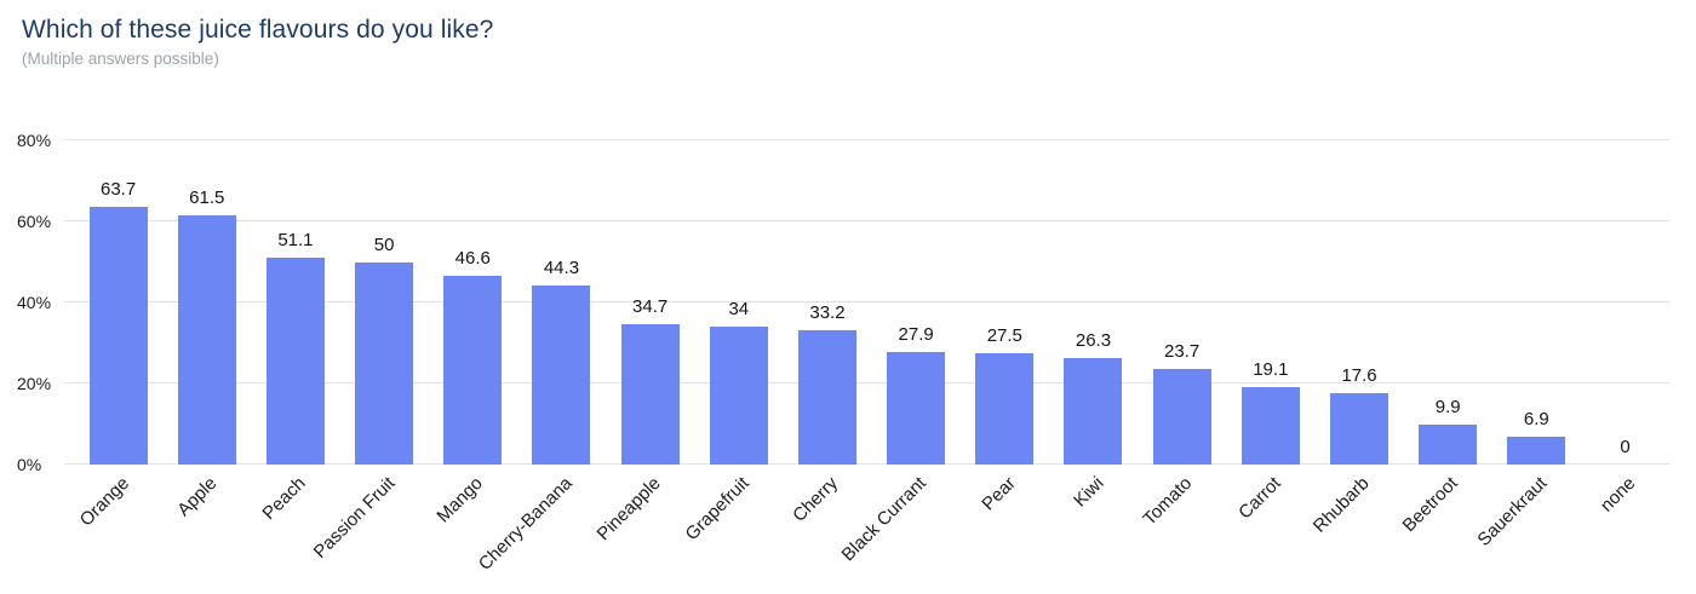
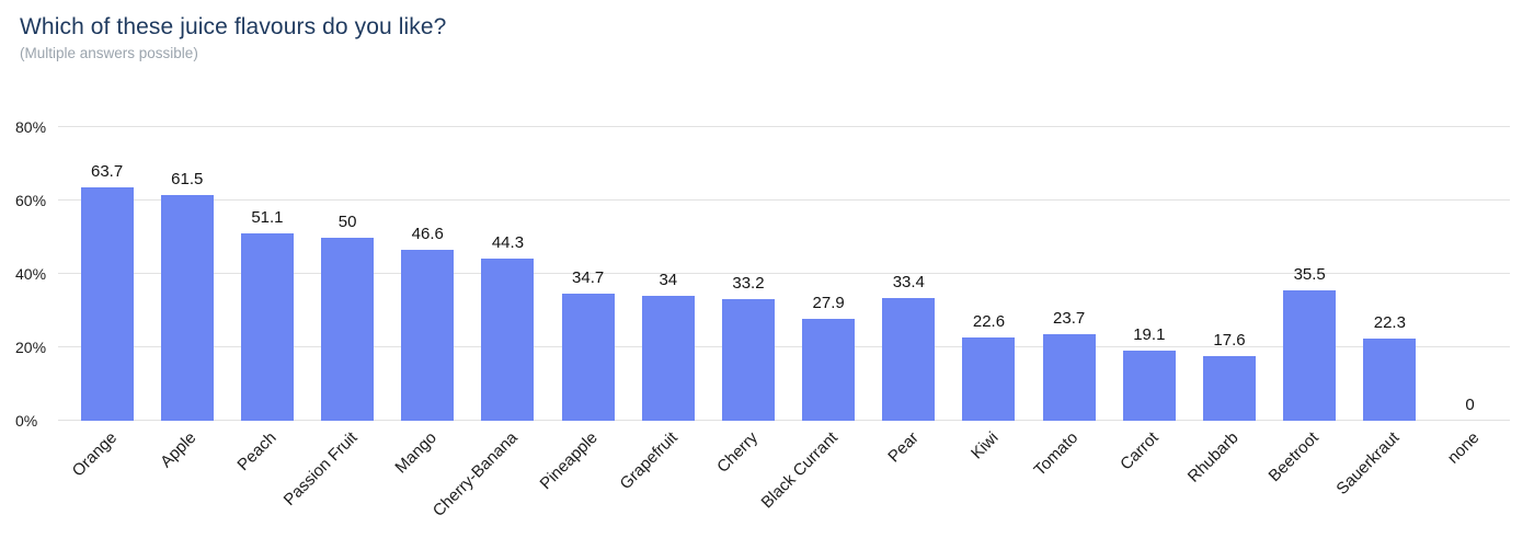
Pear: 27.5 -> 33.4
Kiwi: 26.3 -> 22.6
Beetroot: 9.9 -> 35.5
Sauerkraut: 6.9 -> 22.3
